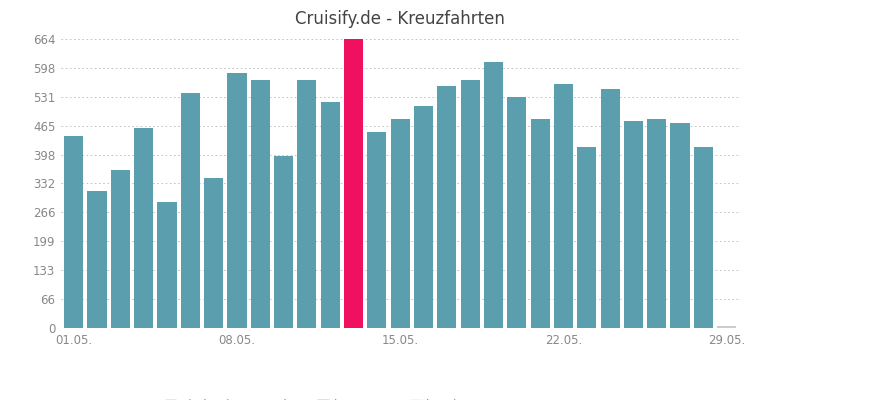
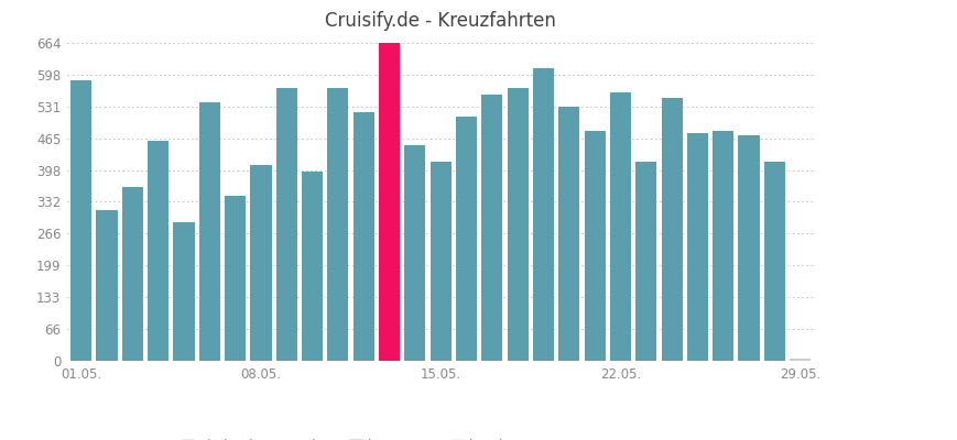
01.05.: 440 -> 585
08.05.: 585 -> 410
15.05.: 480 -> 415
